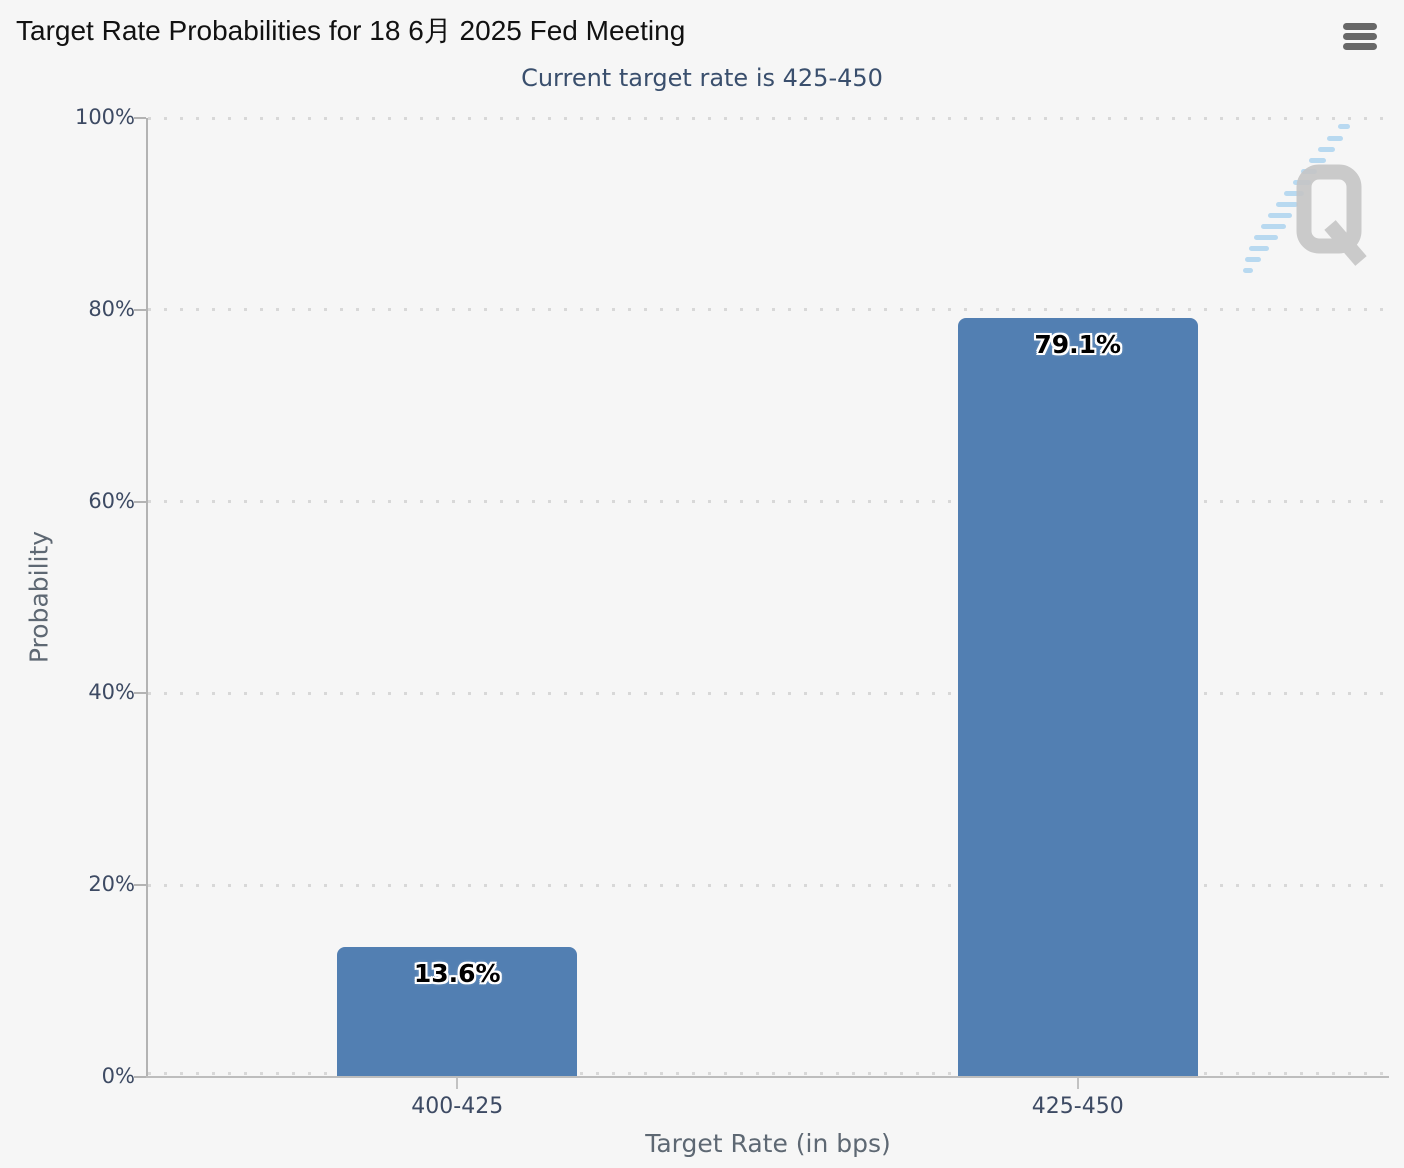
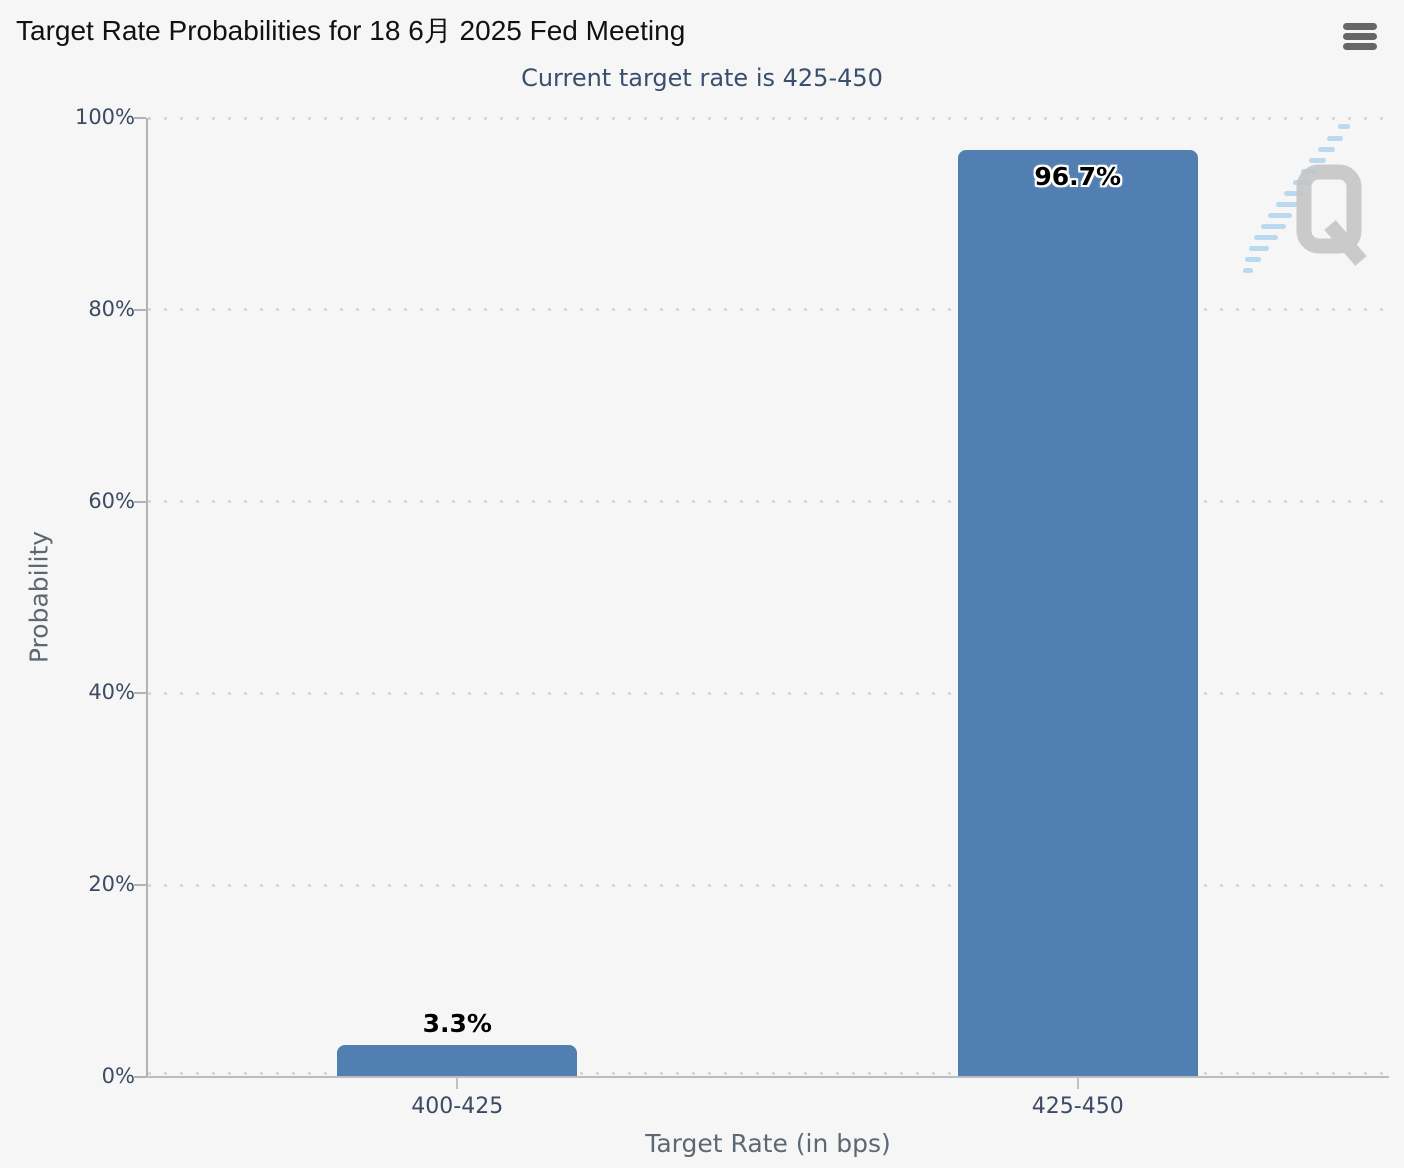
400-425: 13.6% -> 3.3%
425-450: 79.1% -> 96.7%
